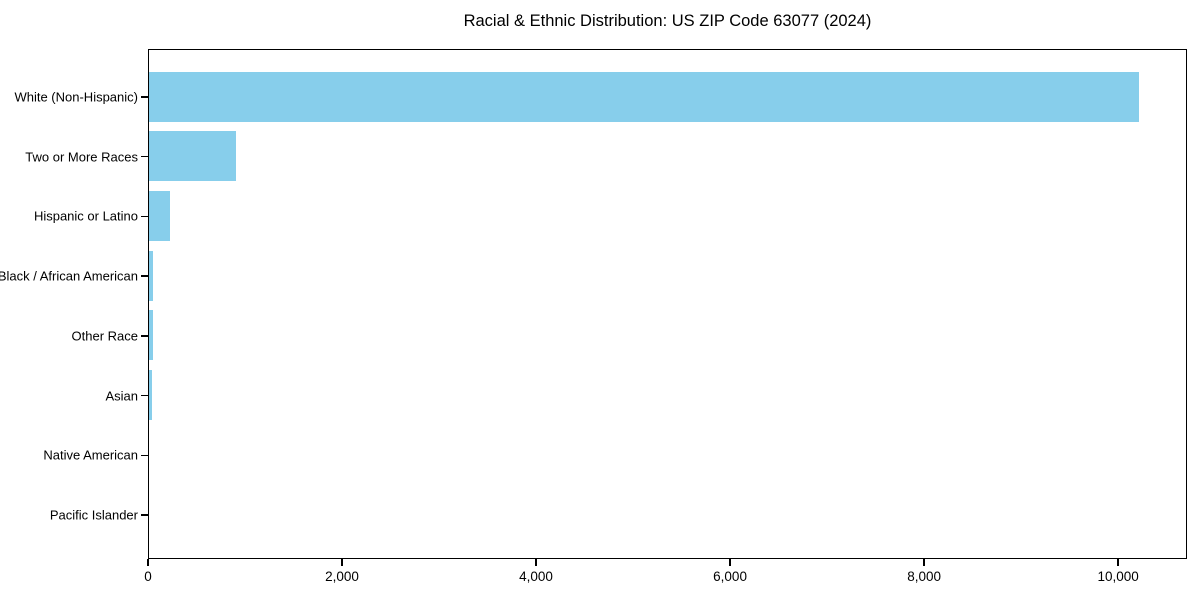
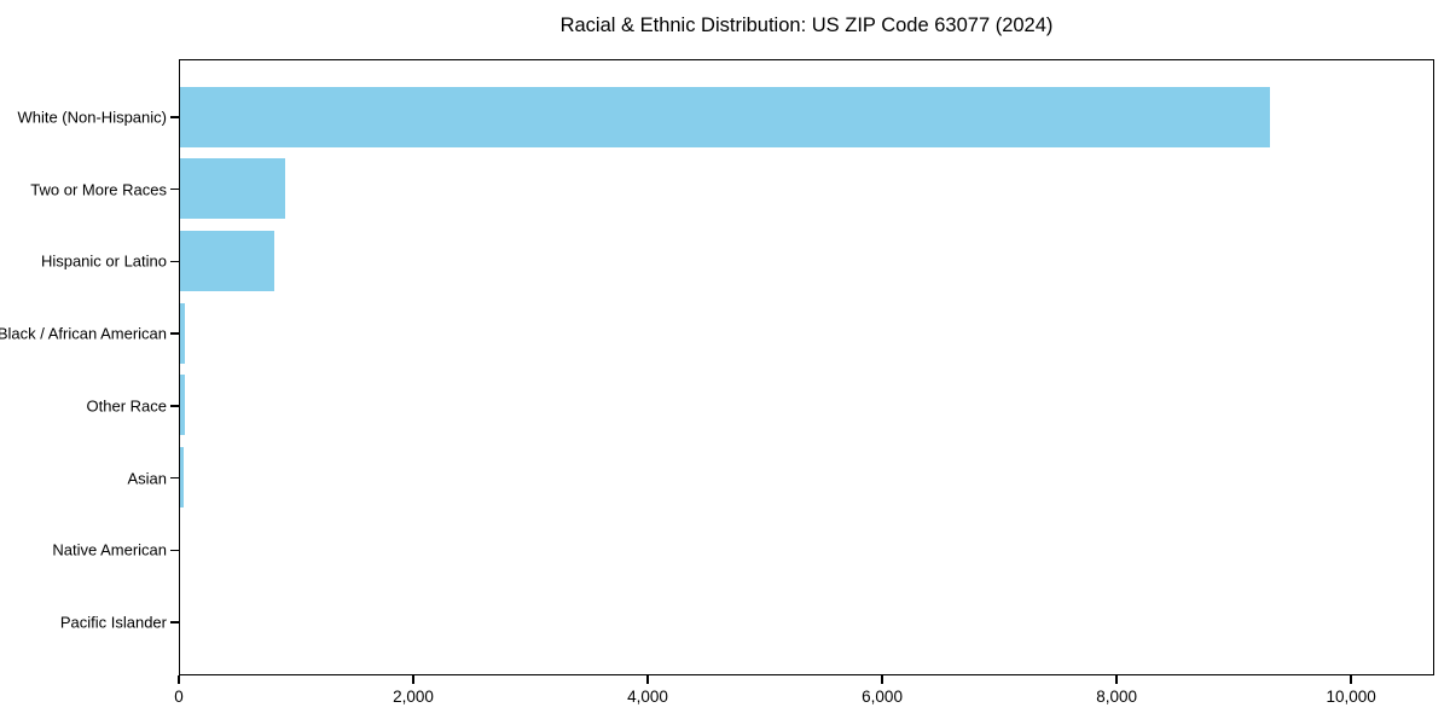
White (Non-Hispanic): 10200 -> 9300
Hispanic or Latino: 200 -> 800
